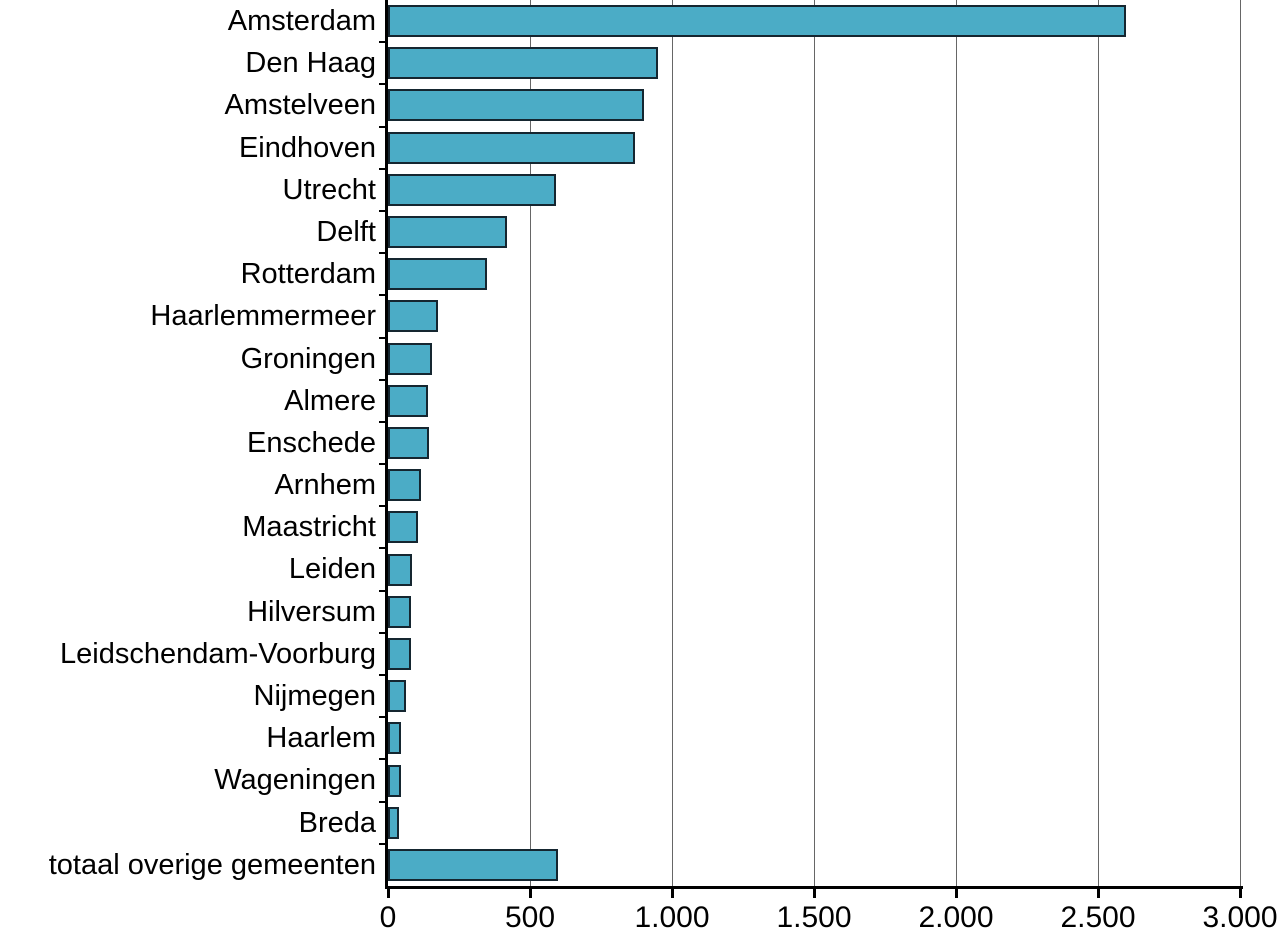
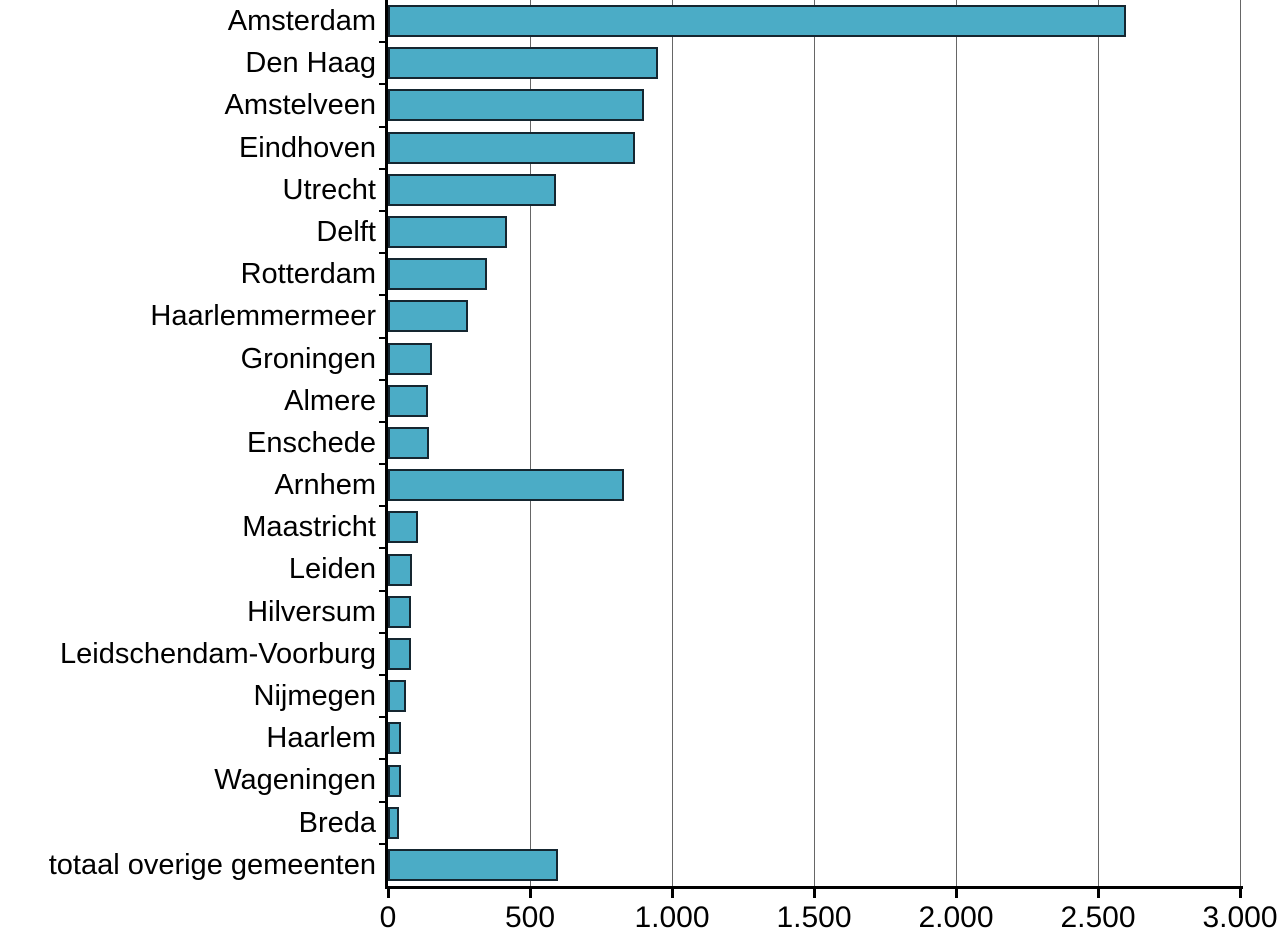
Haarlemmermeer: 180 -> 280
Arnhem: 120 -> 830
